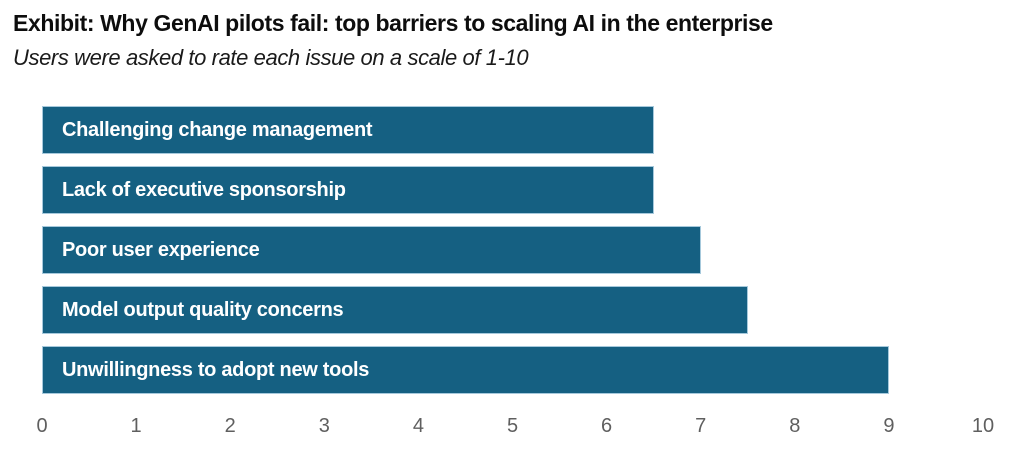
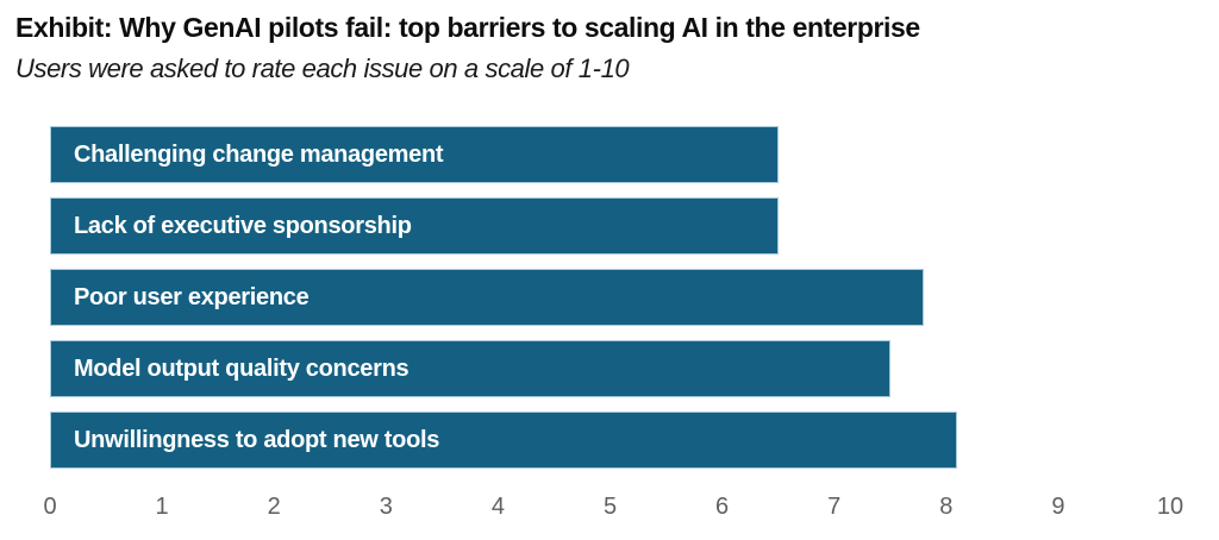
Poor user experience: 7.0 -> 7.8
Unwillingness to adopt new tools: 9.0 -> 8.1
